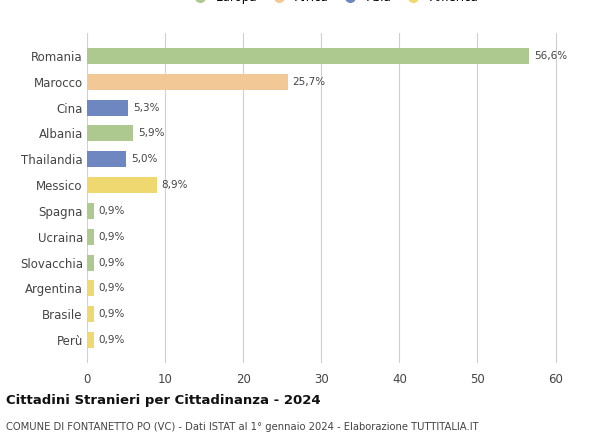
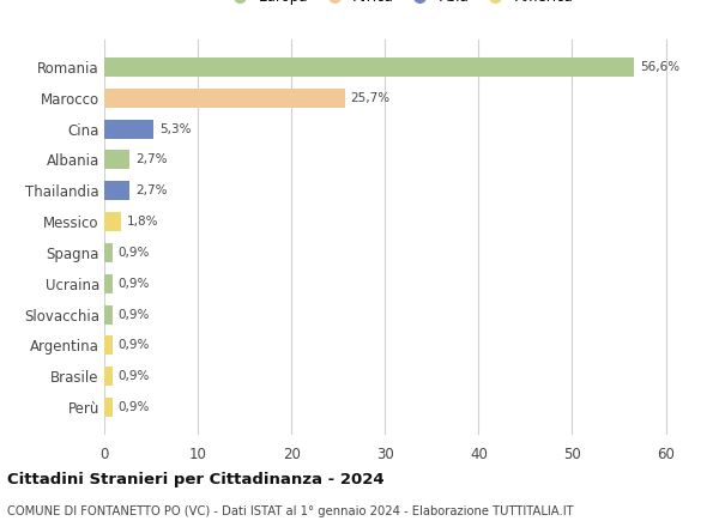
Albania: 5,9% -> 2,7%
Thailandia: 5,0% -> 2,7%
Messico: 8,9% -> 1,8%
